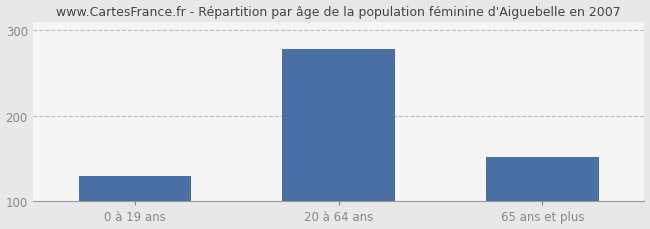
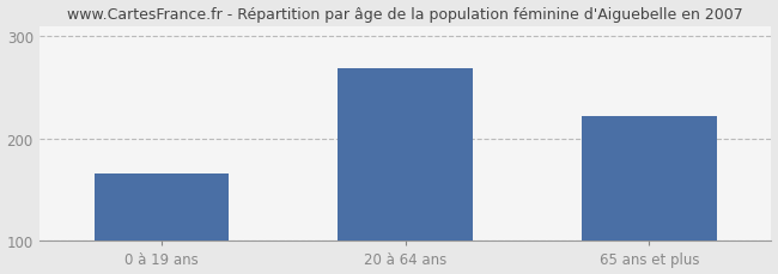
0 à 19 ans: 130 -> 166
20 à 64 ans: 278 -> 268
65 ans et plus: 152 -> 222
